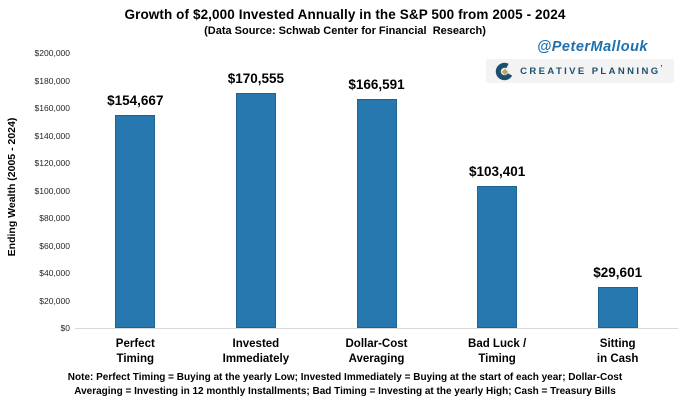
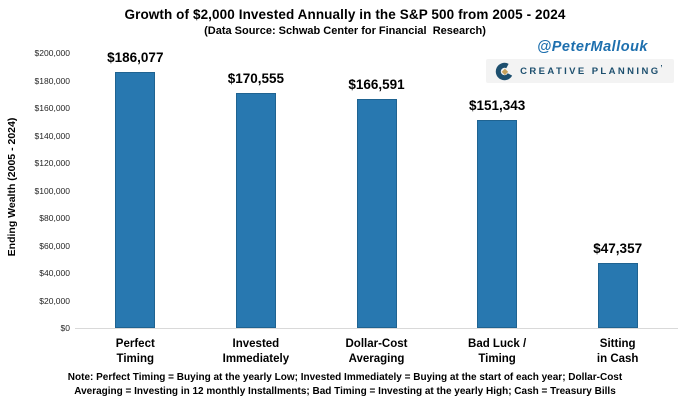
Perfect Timing: $154,667 -> $186,077
Bad Luck / Timing: $103,401 -> $151,343
Sitting in Cash: $29,601 -> $47,357
